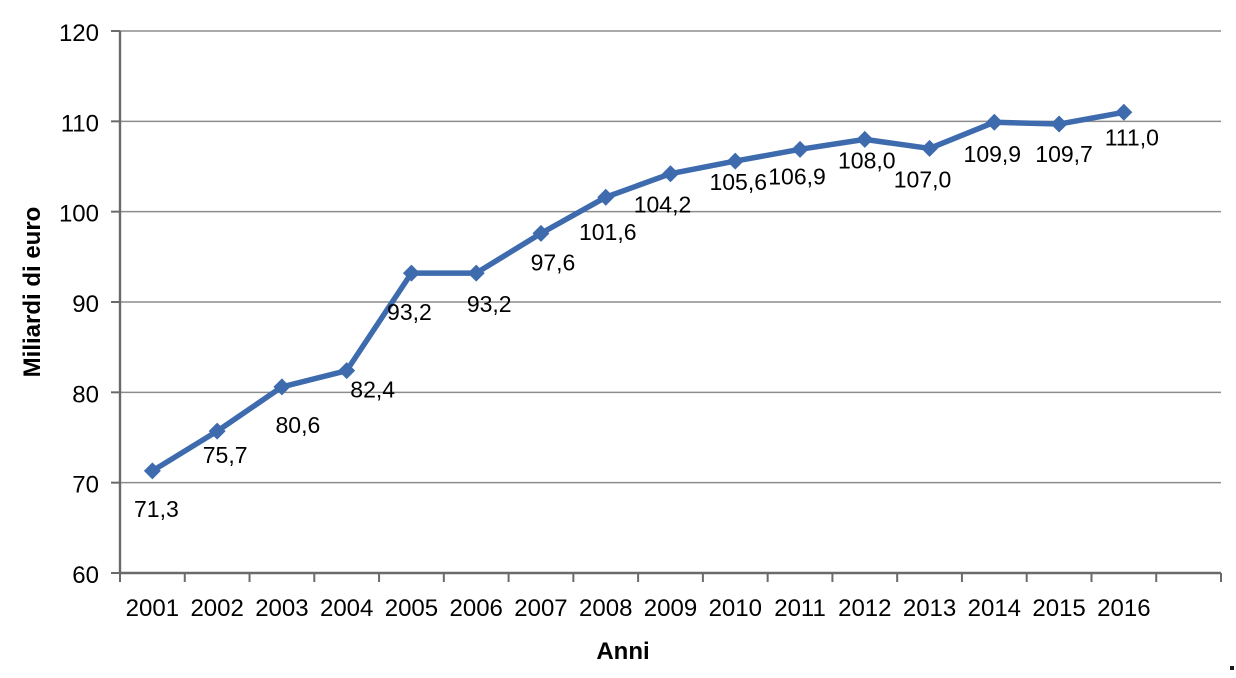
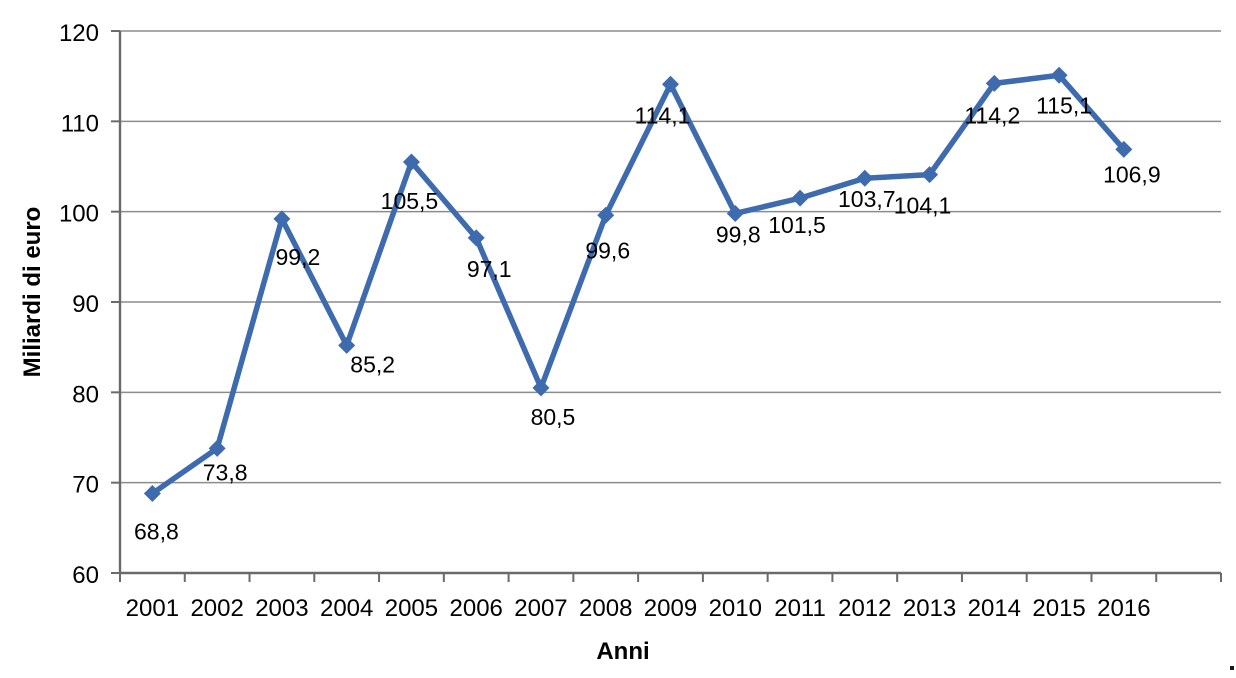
2001: 71,3 -> 68,8
2002: 75,7 -> 73,8
2003: 80,6 -> 99,2
2004: 82,4 -> 85,2
2005: 93,2 -> 105,5
2006: 93,2 -> 97,1
2007: 97,6 -> 80,5
2008: 101,6 -> 99,6
2009: 104,2 -> 114,1
2010: 105,6 -> 99,8
2011: 106,9 -> 101,5
2012: 108,0 -> 103,7
2013: 107,0 -> 104,1
2014: 109,9 -> 114,2
2015: 109,7 -> 115,1
2016: 111,0 -> 106,9
